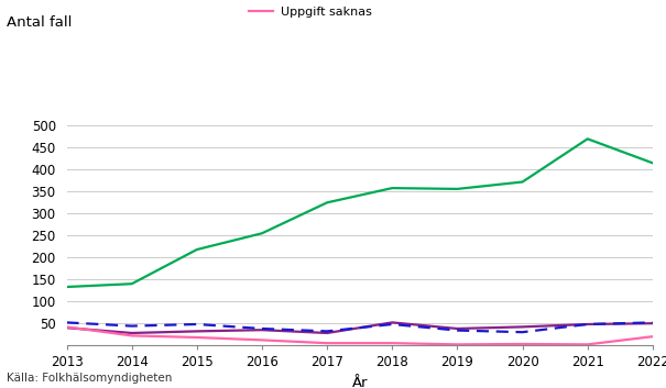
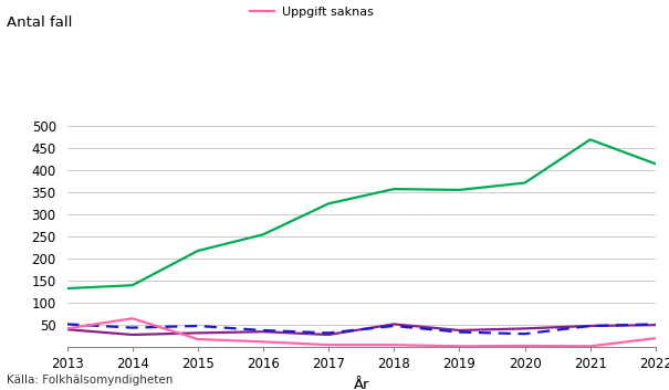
Uppgift saknas/2014: 22 -> 65
